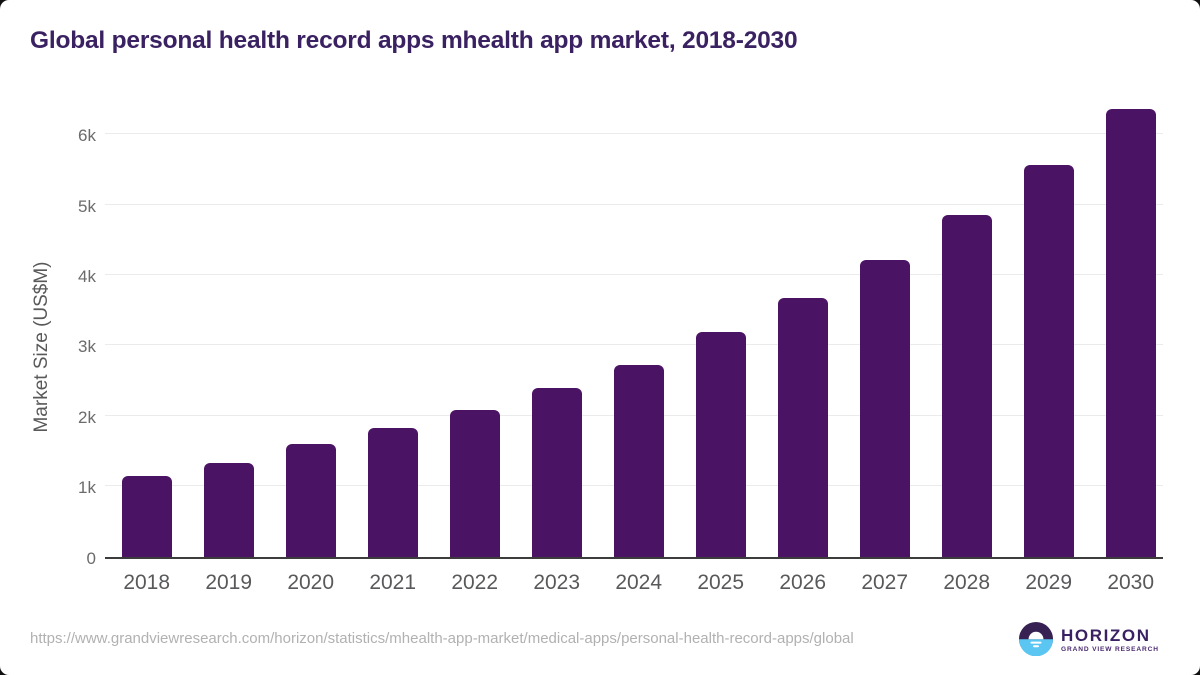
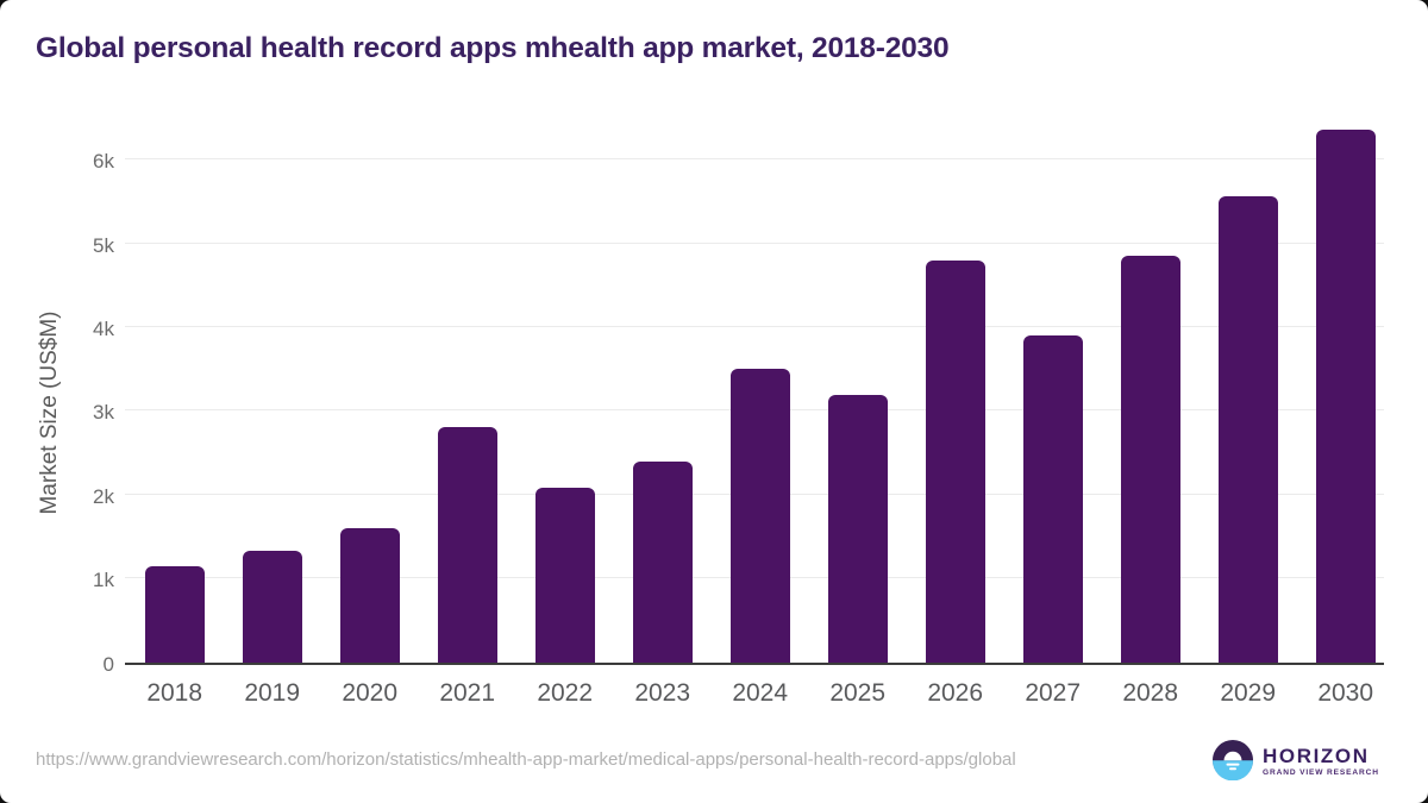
2021: 1.8k -> 2.8k
2024: 2.7k -> 3.5k
2026: 3.7k -> 4.8k
2027: 4.2k -> 3.9k
